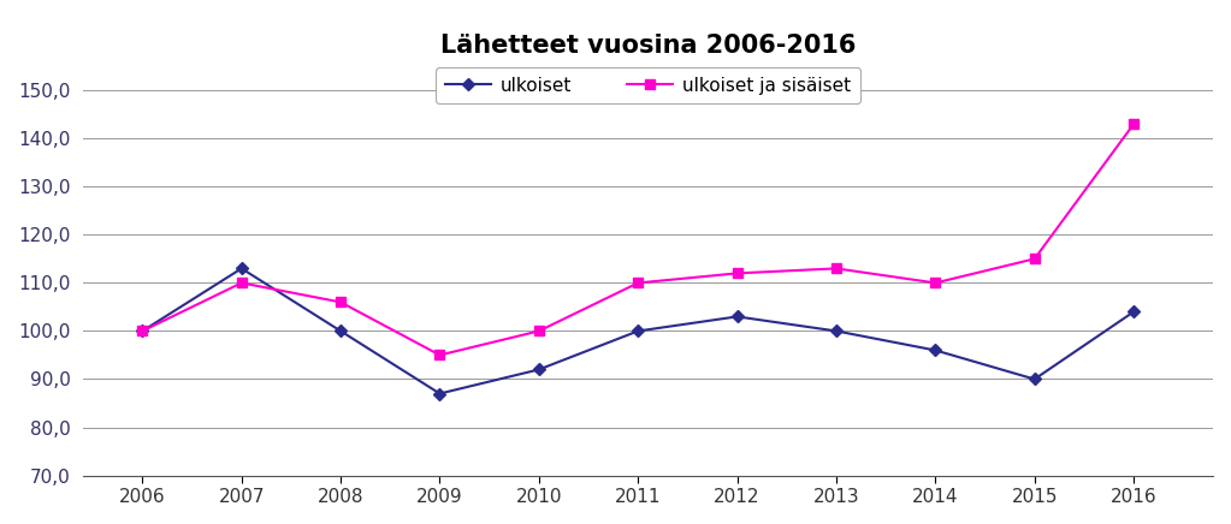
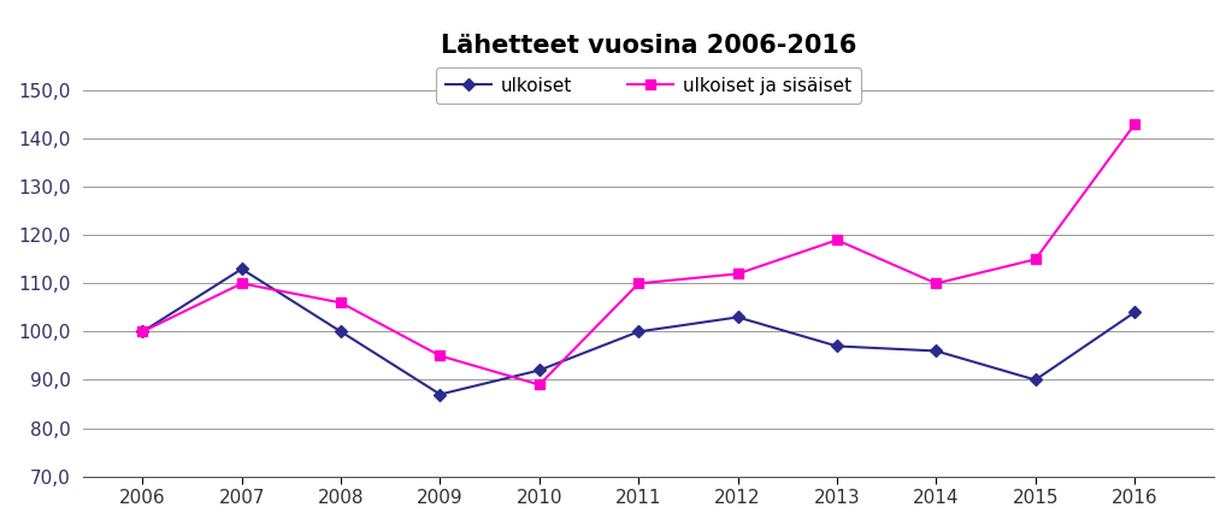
ulkoiset ja sisäiset/2010: 100 -> 89
ulkoiset/2013: 100 -> 97
ulkoiset ja sisäiset/2013: 113 -> 119
